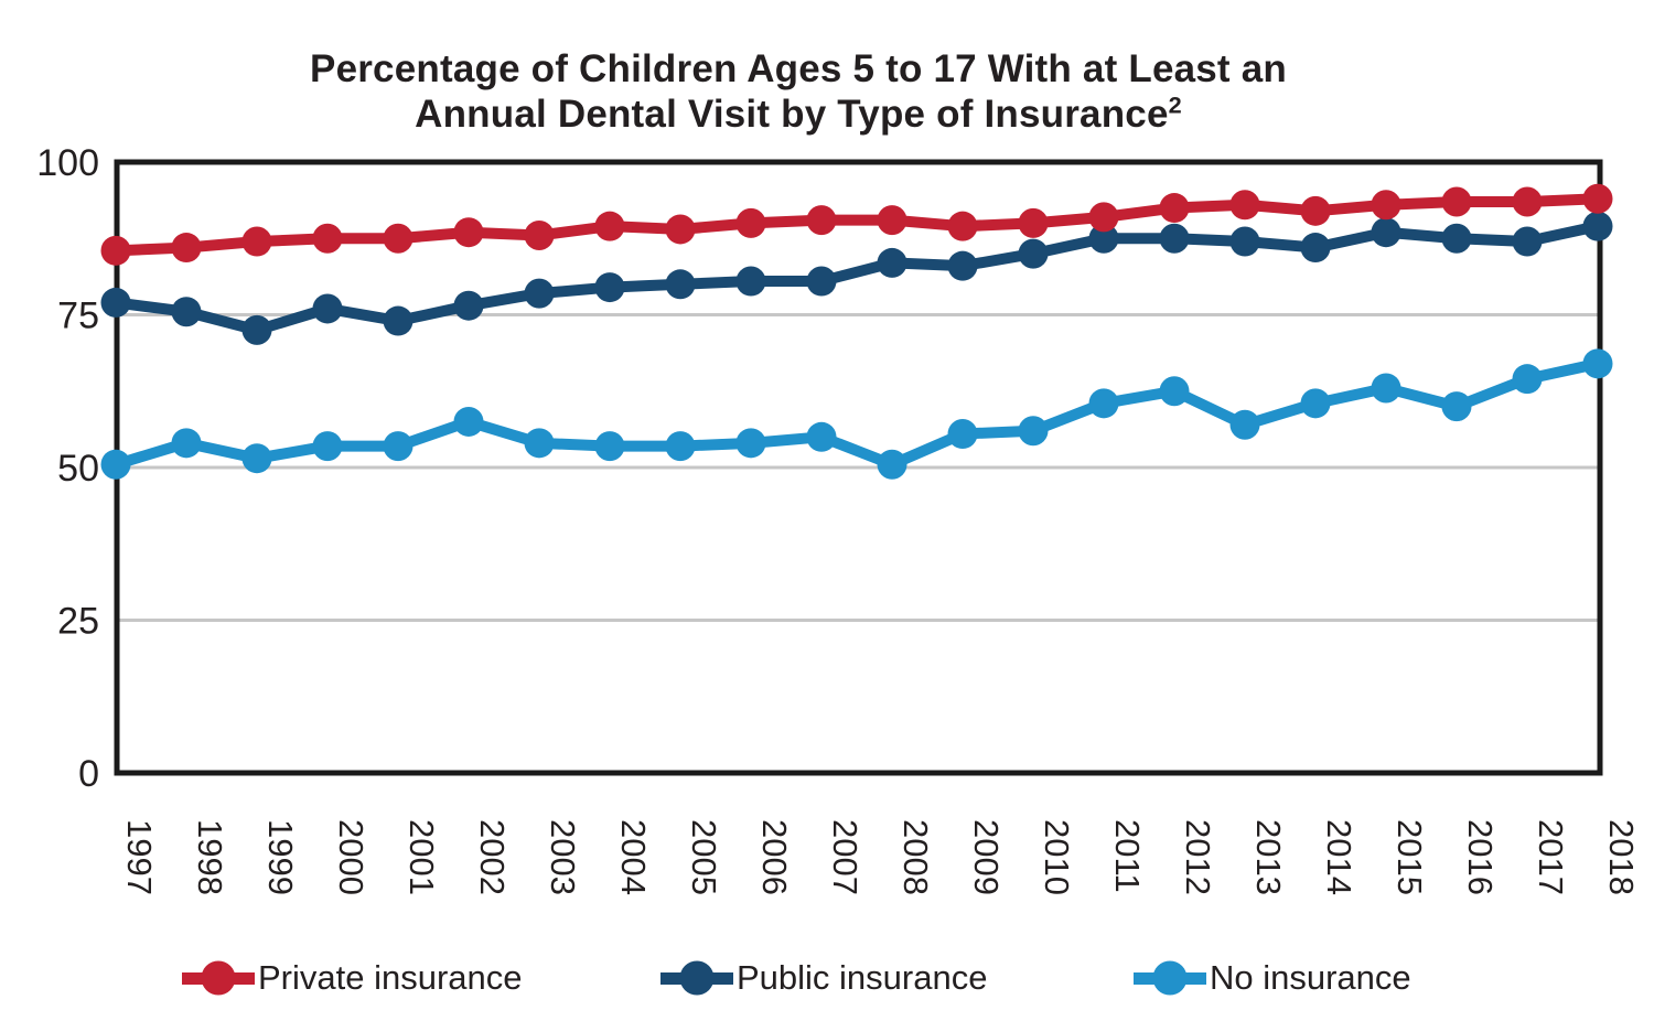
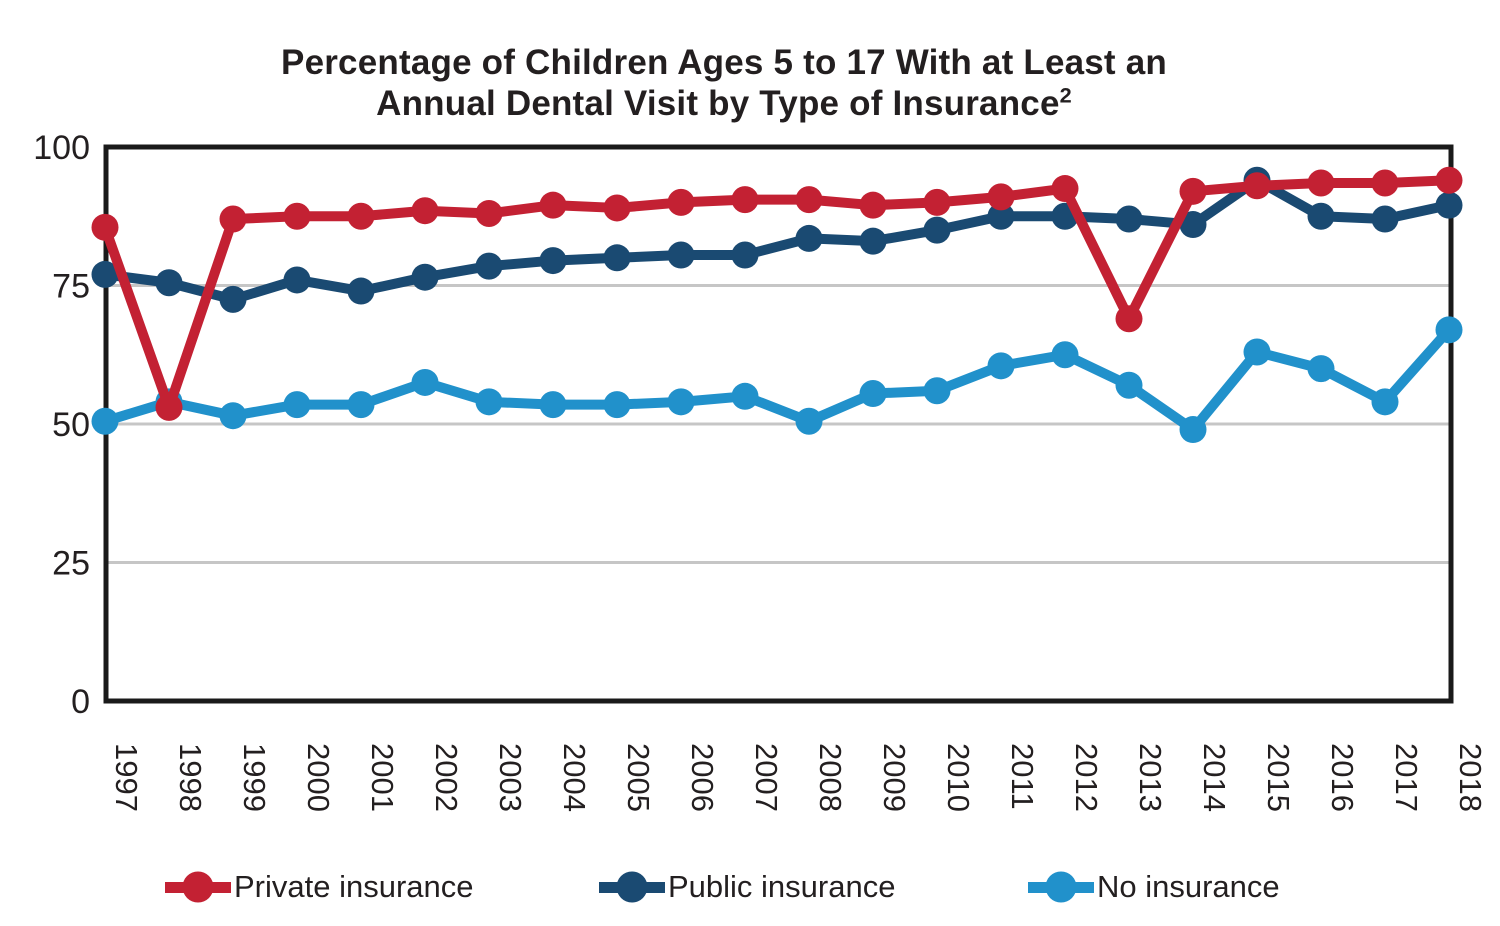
Private insurance/1998: 86 -> 53
Private insurance/2013: 93 -> 69
No insurance/2014: 60 -> 49
Public insurance/2015: 88 -> 94
No insurance/2017: 64 -> 54
